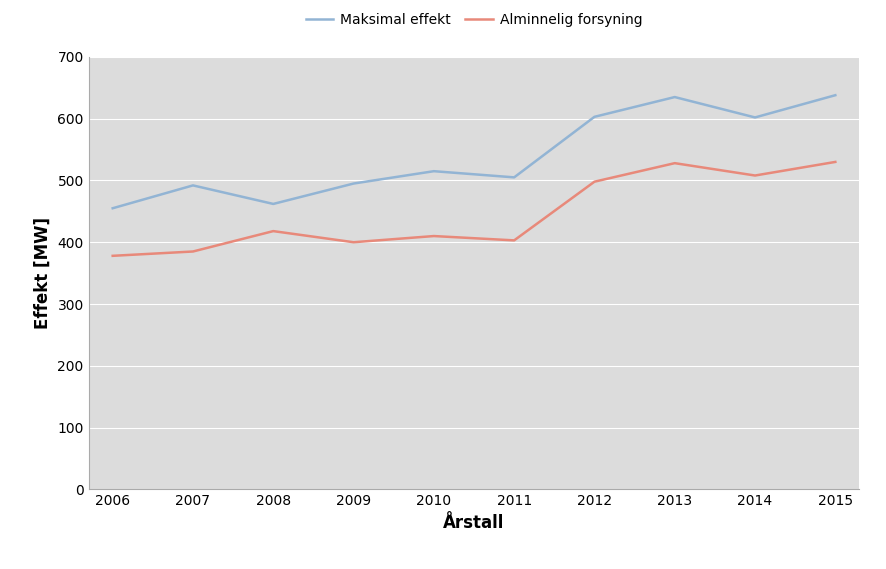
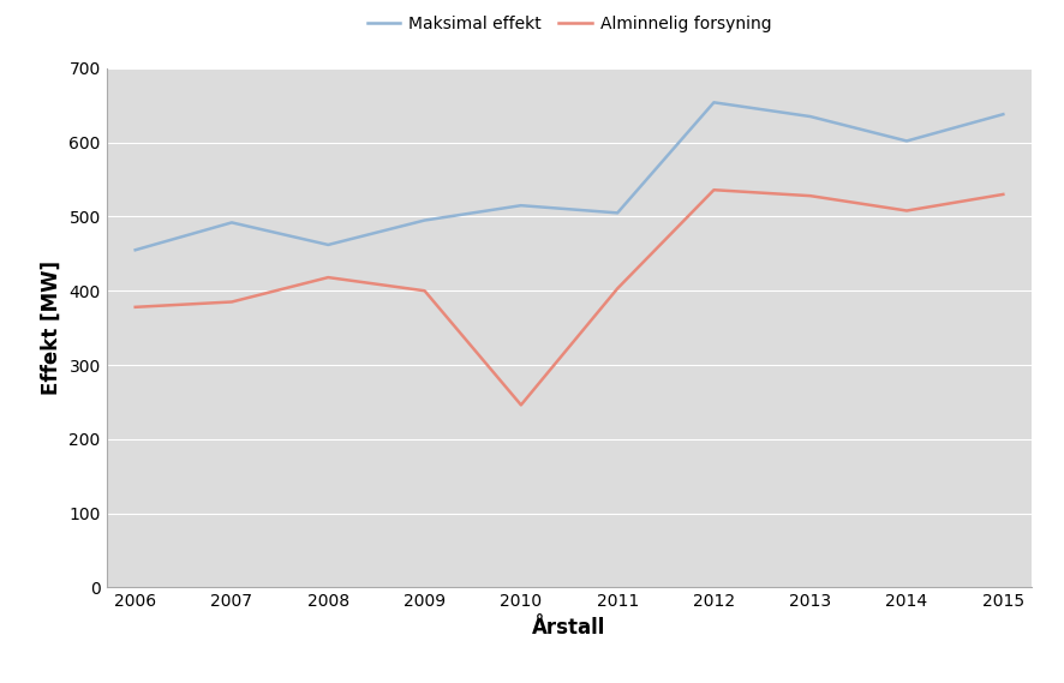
Alminnelig forsyning/2010: 410 -> 246
Maksimal effekt/2012: 603 -> 654
Alminnelig forsyning/2012: 498 -> 536
